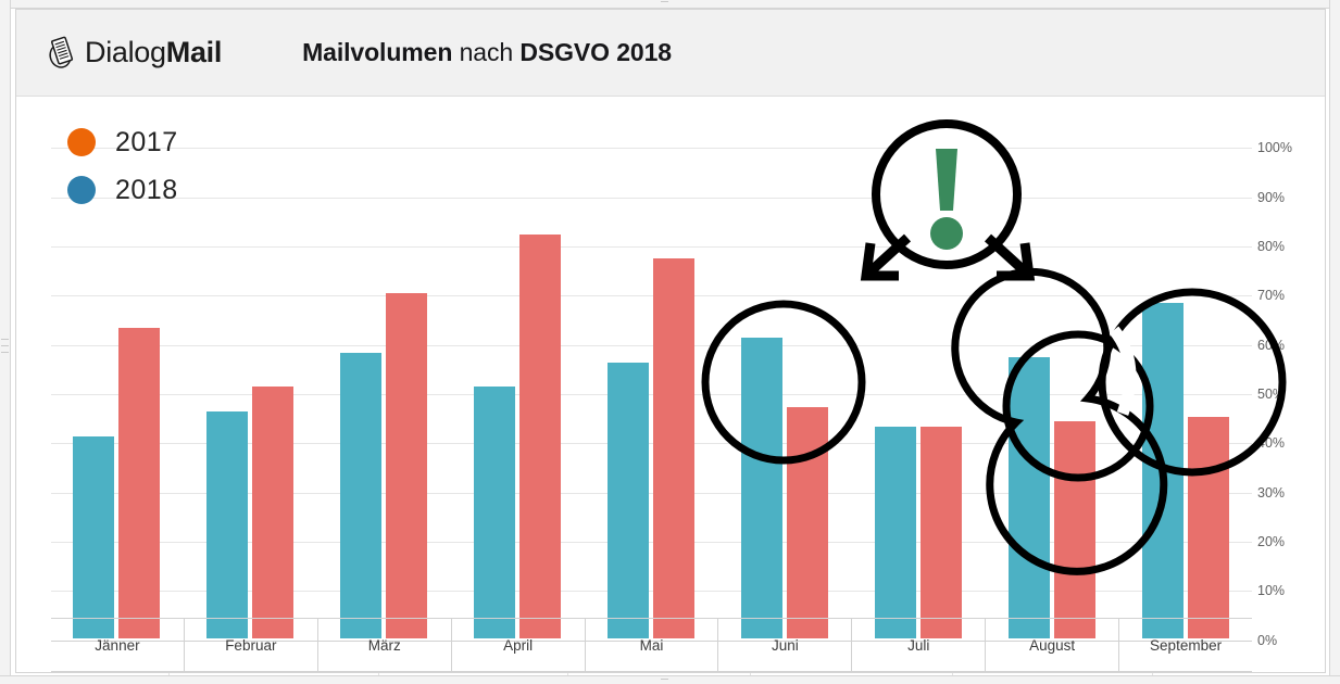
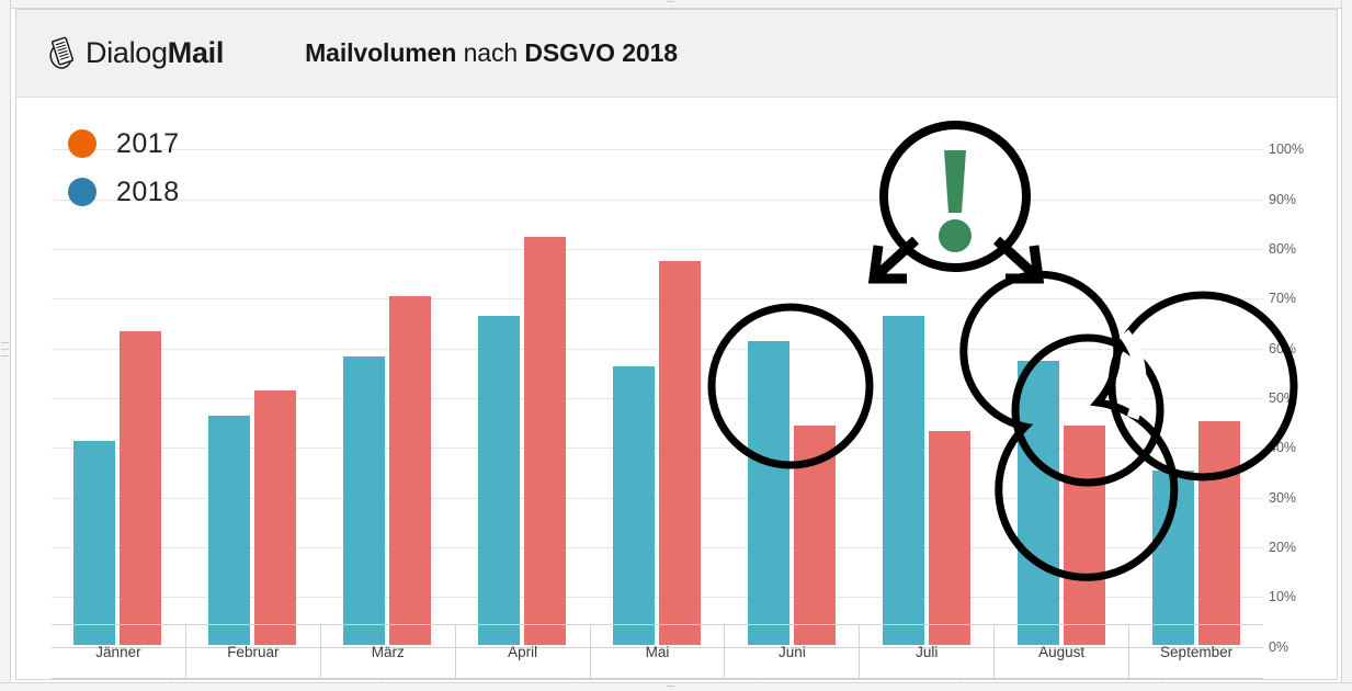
2018/April: 51% -> 66%
2017/Juni: 47% -> 44%
2018/Juli: 43% -> 66%
2018/September: 68% -> 35%
